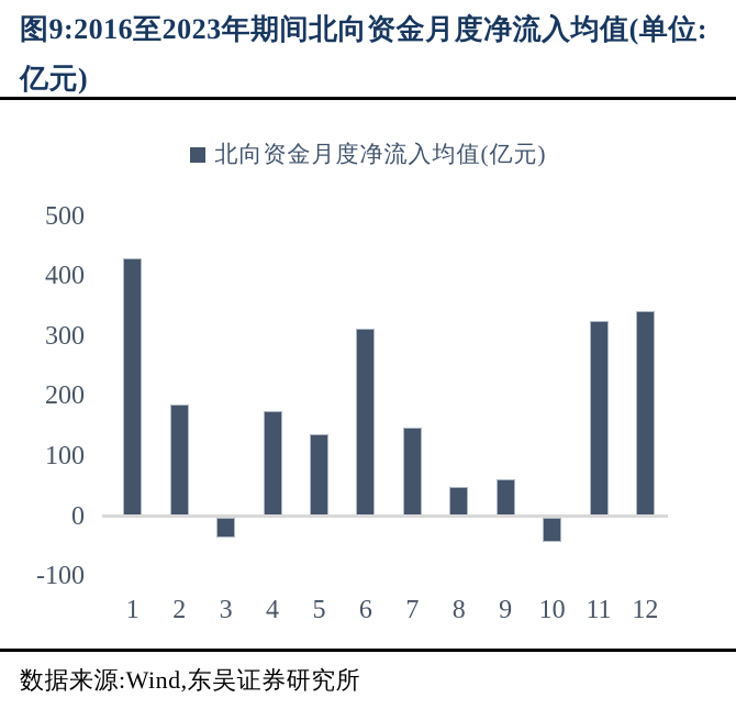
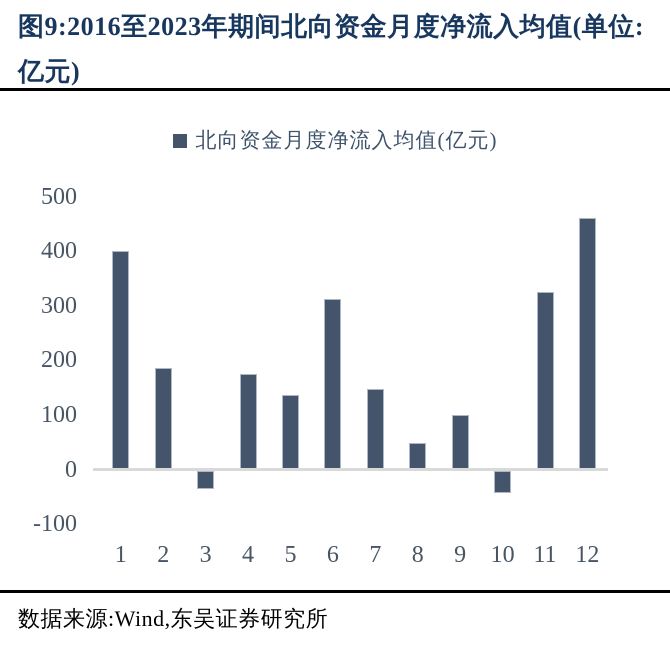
1: 430 -> 400
9: 60 -> 100
12: 340 -> 460
